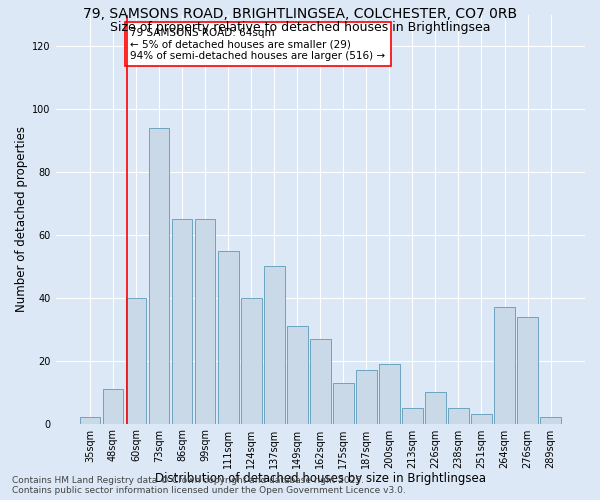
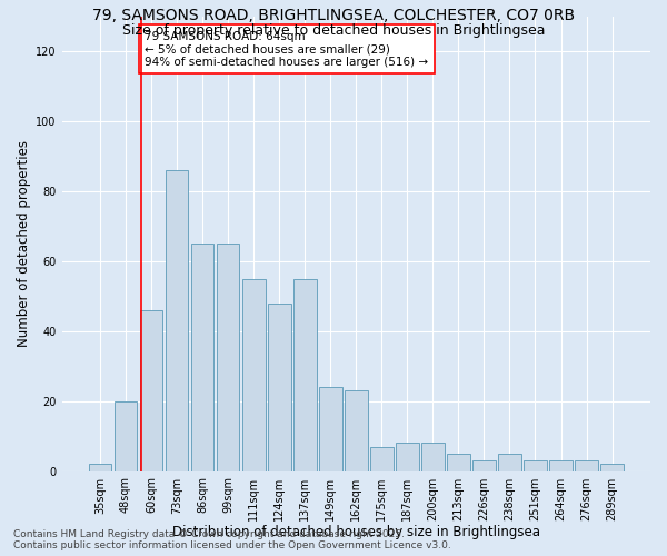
48sqm: 11 -> 20
60sqm: 40 -> 46
73sqm: 94 -> 86
124sqm: 40 -> 48
137sqm: 50 -> 55
149sqm: 31 -> 24
162sqm: 27 -> 23
175sqm: 13 -> 7
187sqm: 17 -> 8
200sqm: 19 -> 8
226sqm: 10 -> 3
264sqm: 37 -> 3
276sqm: 34 -> 3
